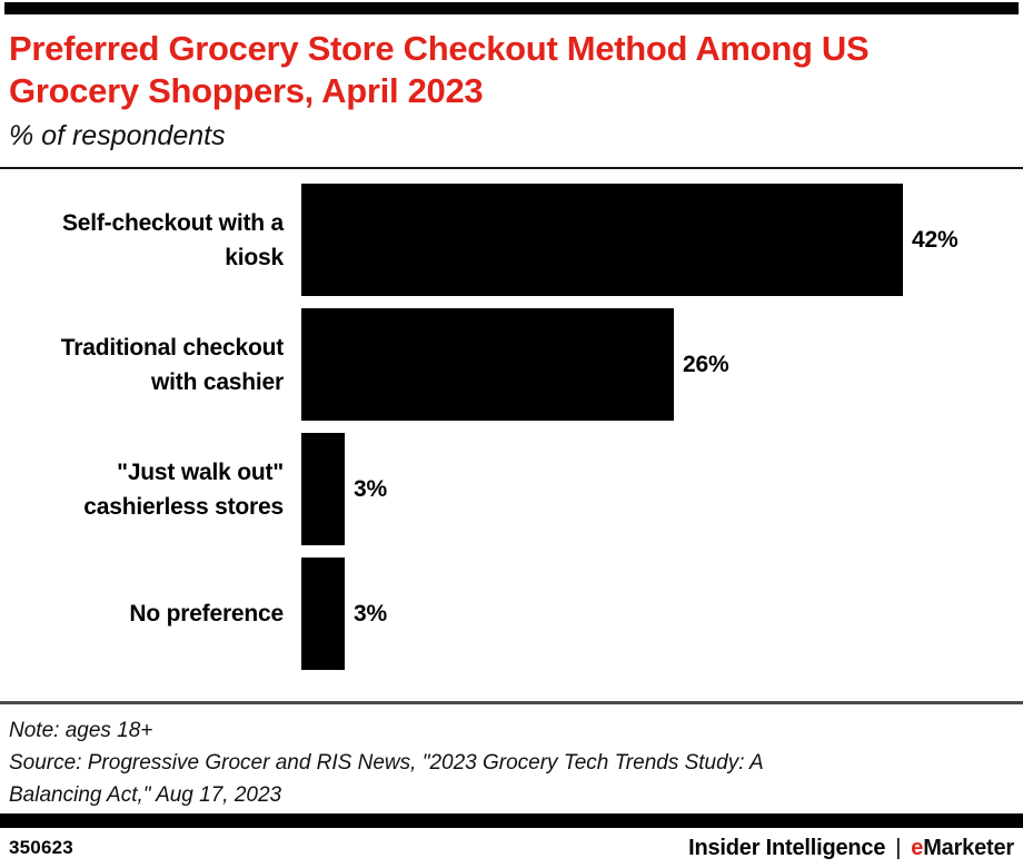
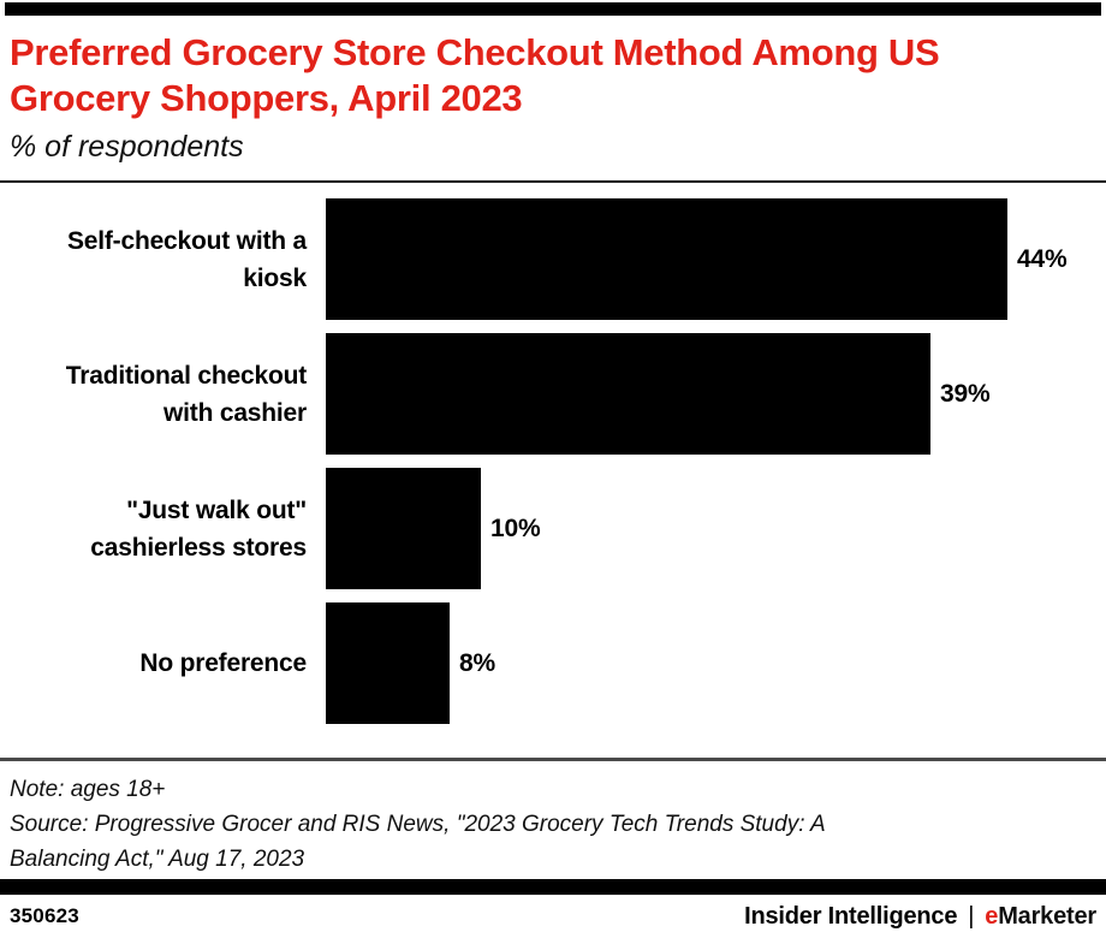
Self-checkout with a kiosk: 42% -> 44%
Traditional checkout with cashier: 26% -> 39%
"Just walk out" cashierless stores: 3% -> 10%
No preference: 3% -> 8%
